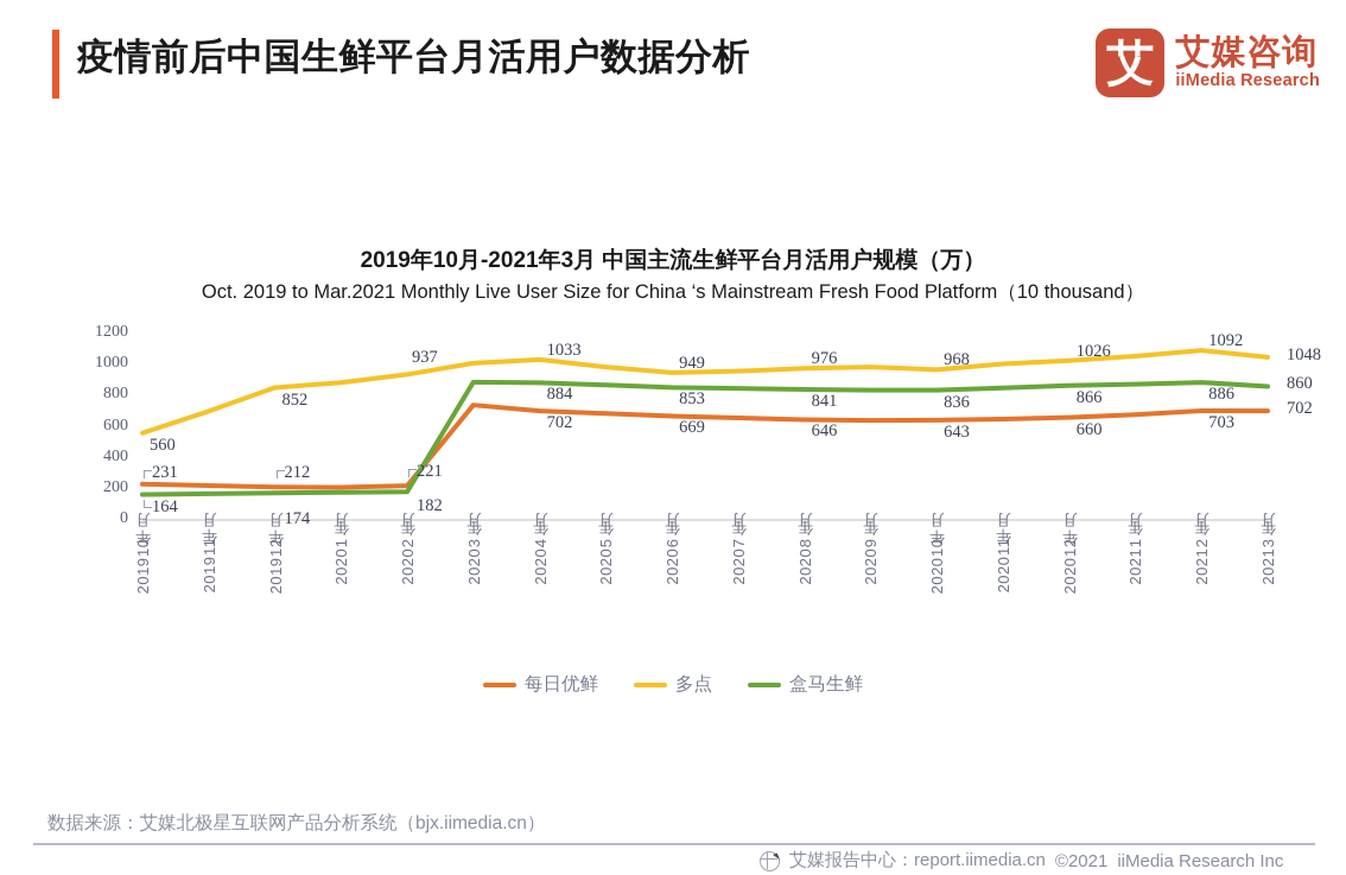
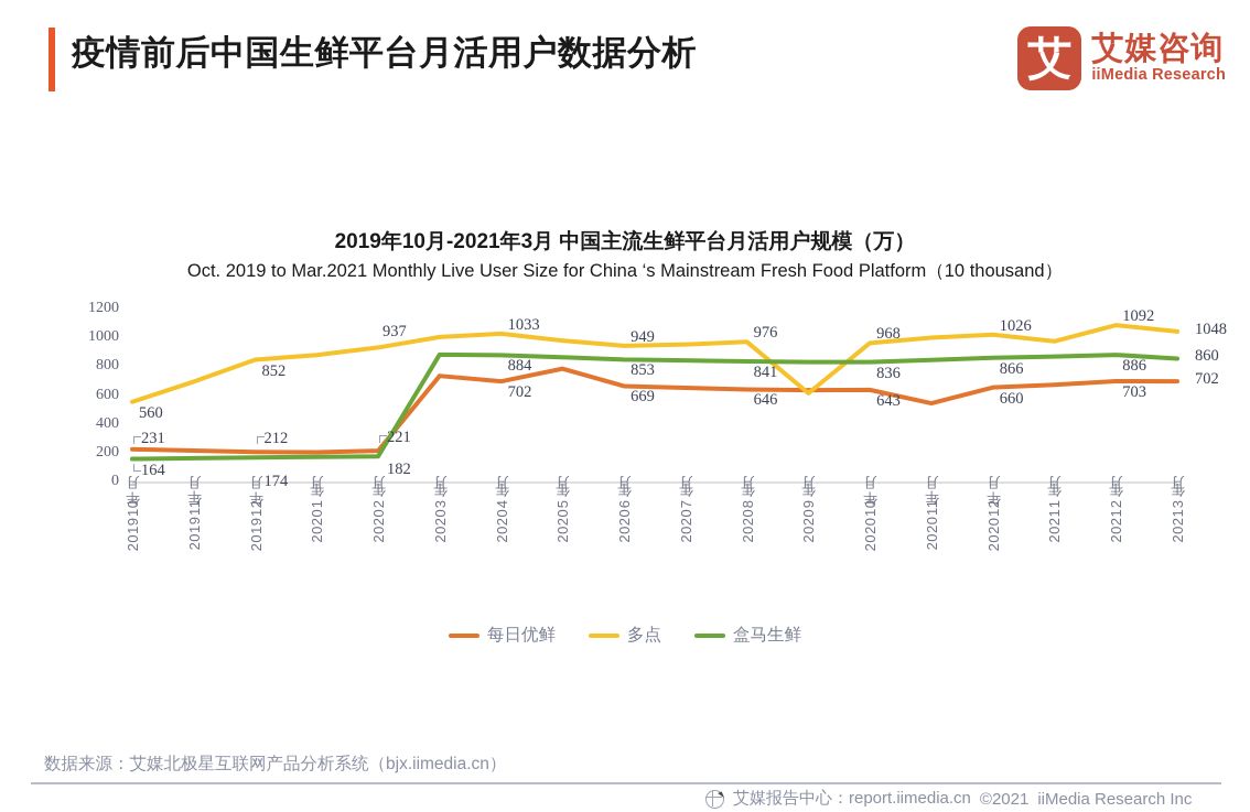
每日优鲜/2020年5月: 690 -> 790
多点/2020年9月: 980 -> 620
每日优鲜/2020年11月: 650 -> 550
多点/2021年1月: 1060 -> 980
